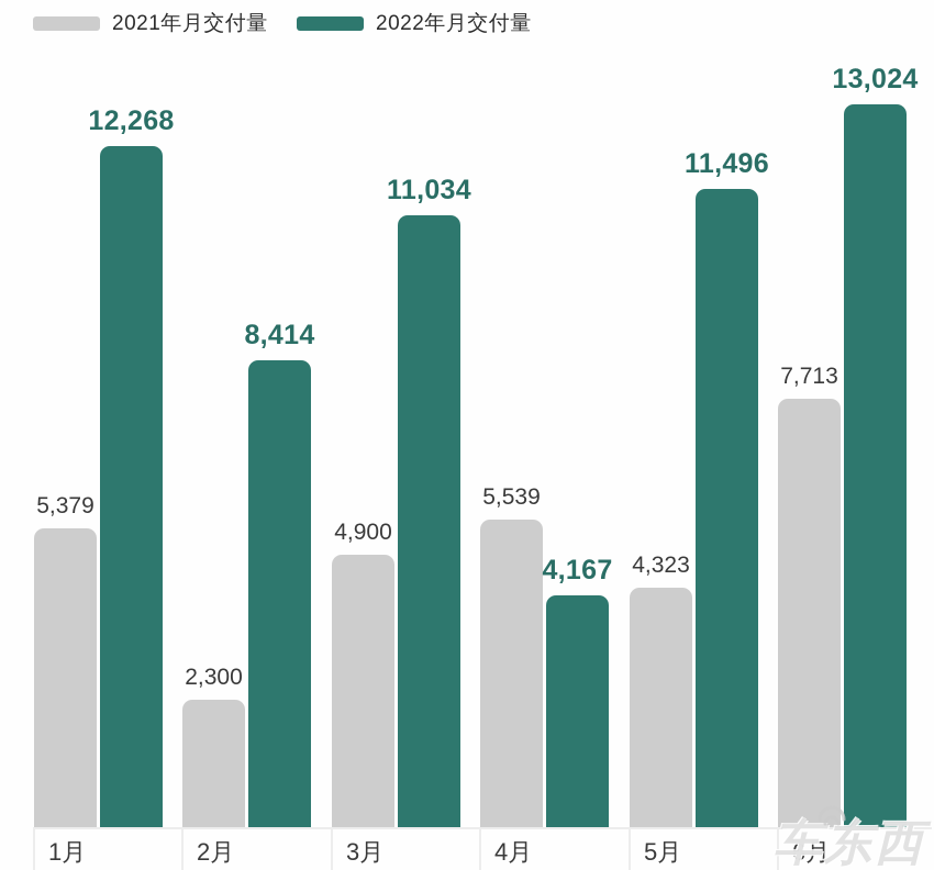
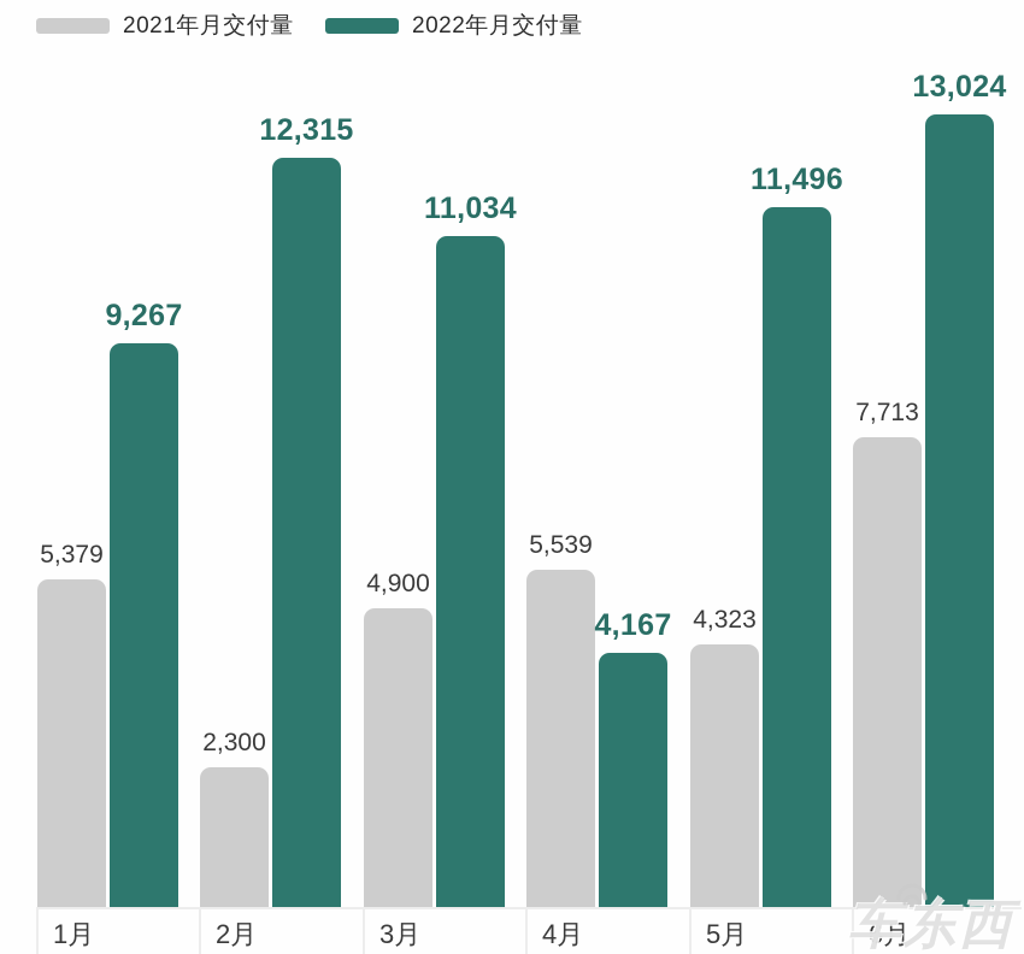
2022年月交付量/1月: 12,268 -> 9,267
2022年月交付量/2月: 8,414 -> 12,315
